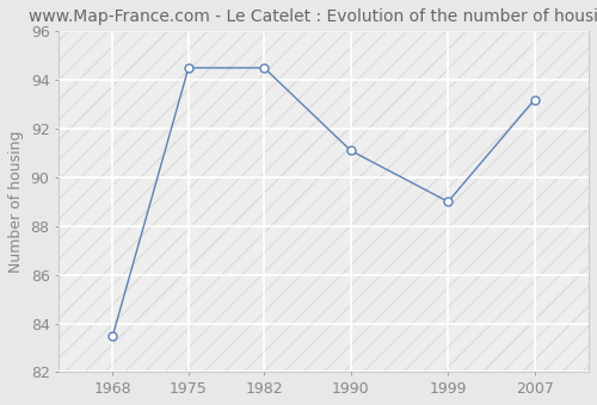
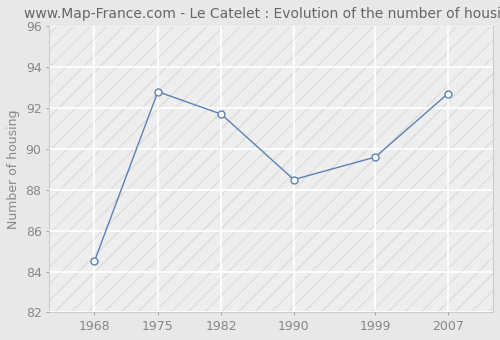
1968: 83.5 -> 84.5
1975: 94.5 -> 92.8
1982: 94.5 -> 91.7
1990: 91.1 -> 88.5
1999: 89.0 -> 89.6
2007: 93.2 -> 92.7
